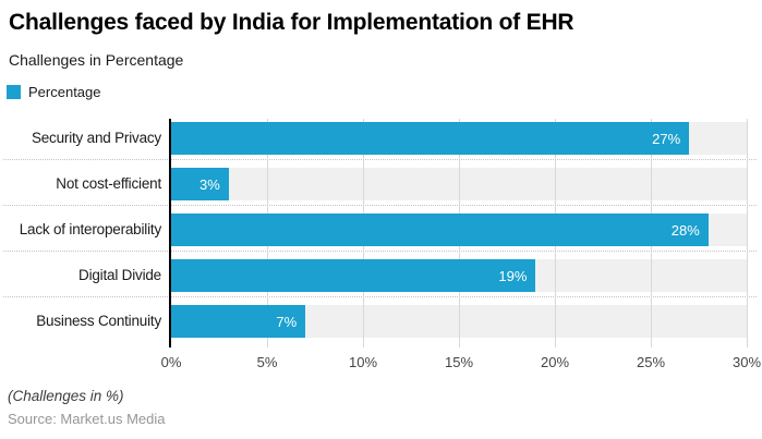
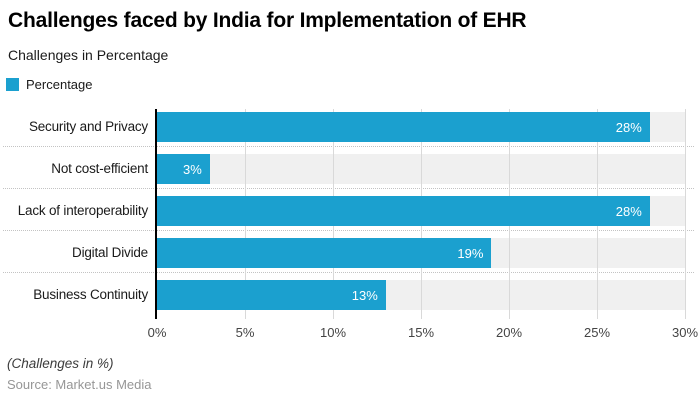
Security and Privacy: 27% -> 28%
Business Continuity: 7% -> 13%
